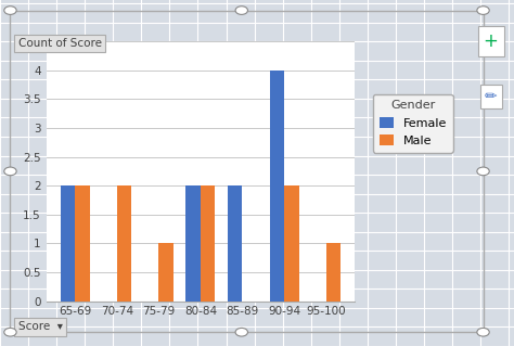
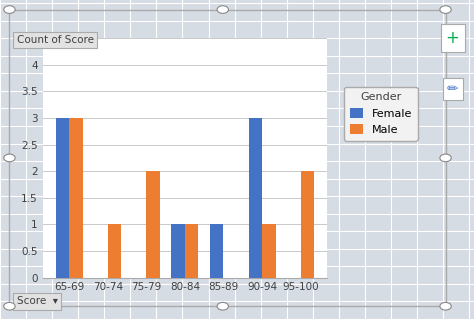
Female/65-69: 2 -> 3
Male/65-69: 2 -> 3
Male/70-74: 2 -> 1
Male/75-79: 1 -> 2
Female/80-84: 2 -> 1
Male/80-84: 2 -> 1
Female/85-89: 2 -> 1
Female/90-94: 4 -> 3
Male/90-94: 2 -> 1
Male/95-100: 1 -> 2
